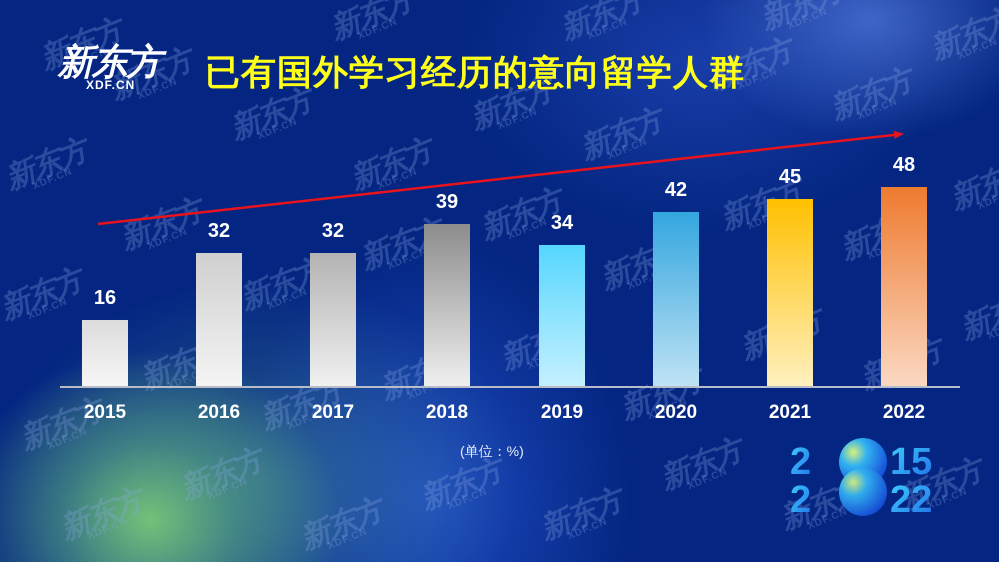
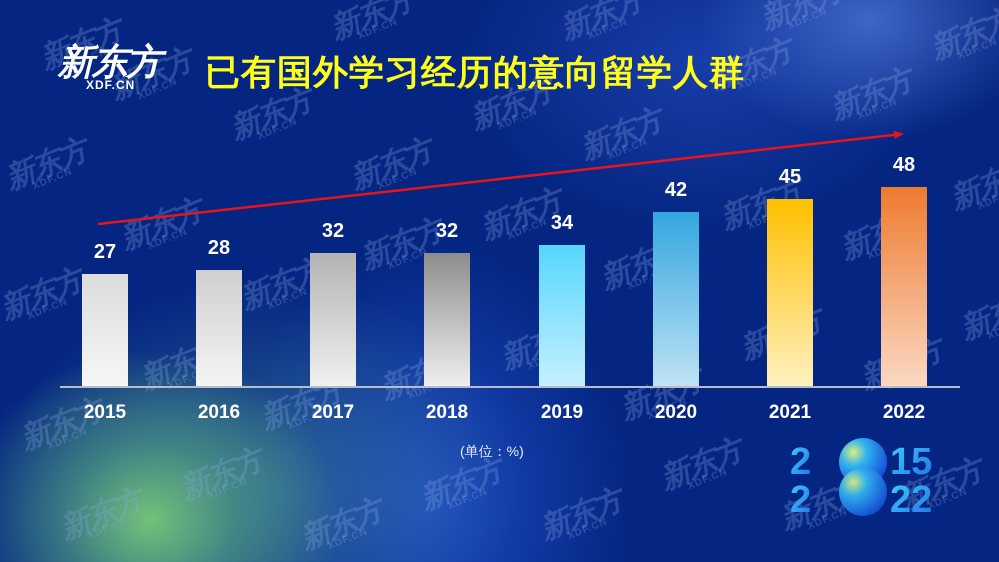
2015: 16 -> 27
2016: 32 -> 28
2018: 39 -> 32
